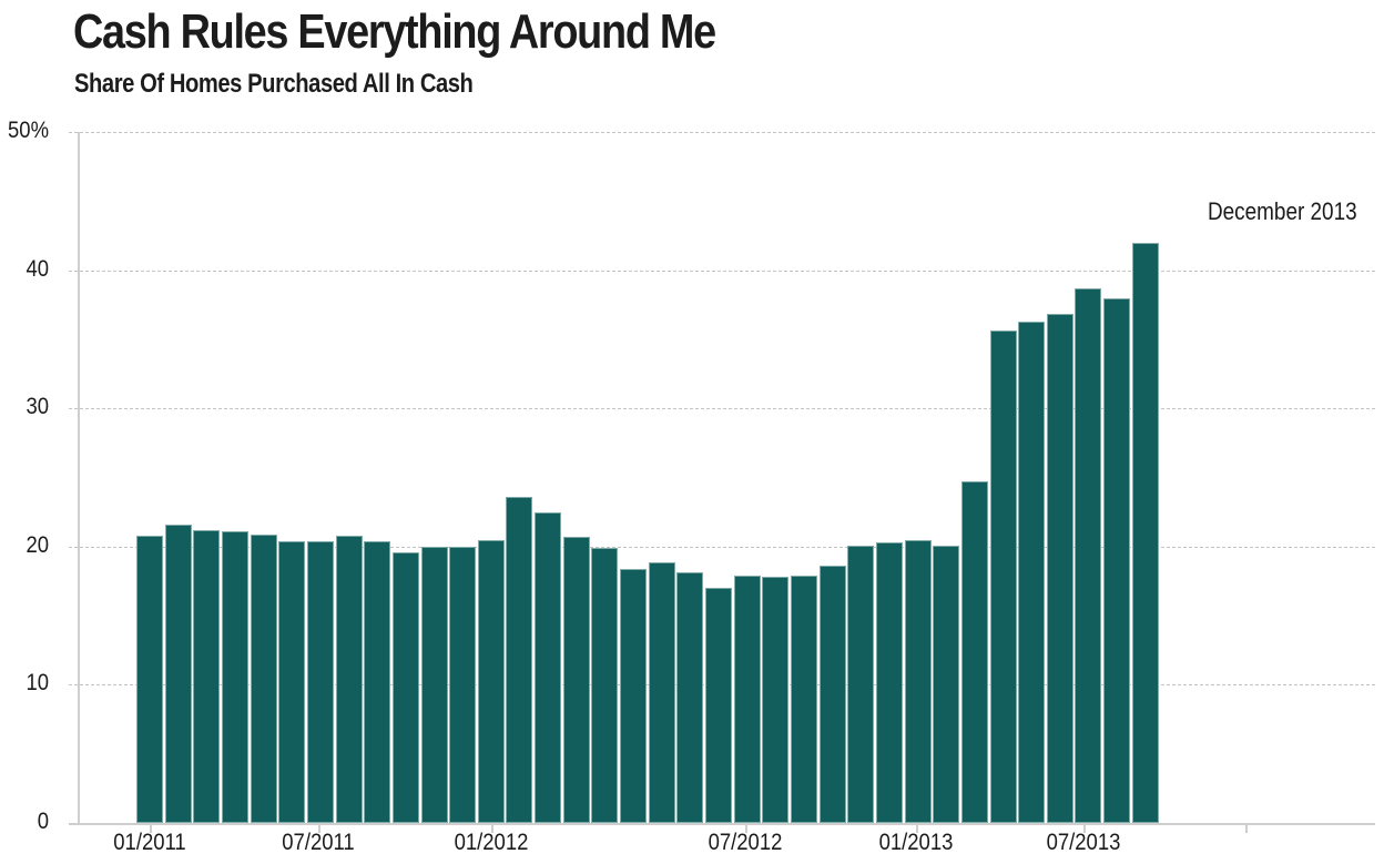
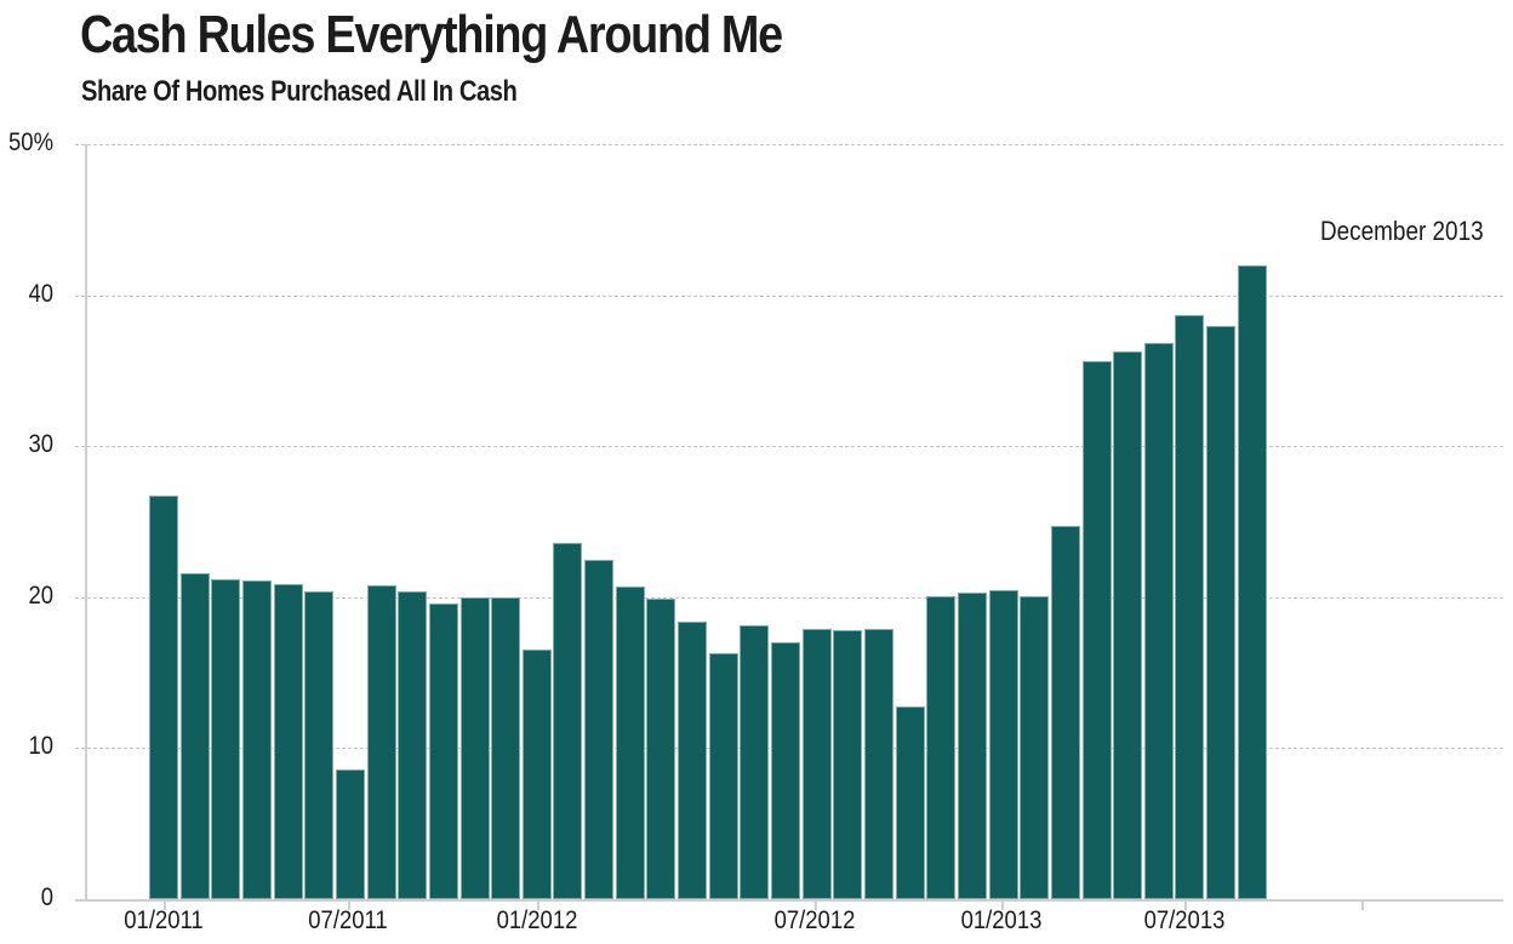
01/2011: 20.8% -> 26.7%
07/2011: 20.4% -> 8.6%
01/2012: 20.5% -> 16.5%
07/2012: 18.9% -> 16.3%
01/2013: 18.6% -> 12.8%
